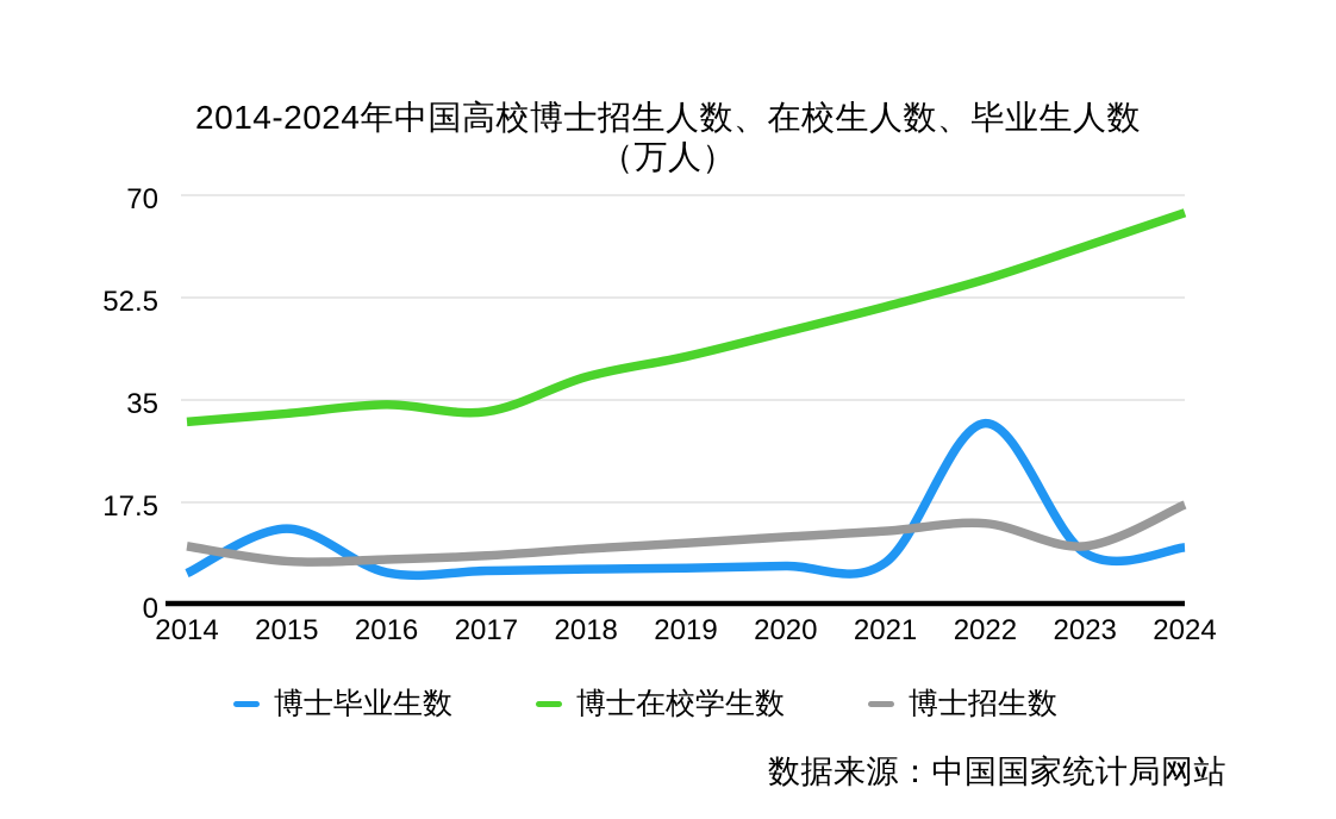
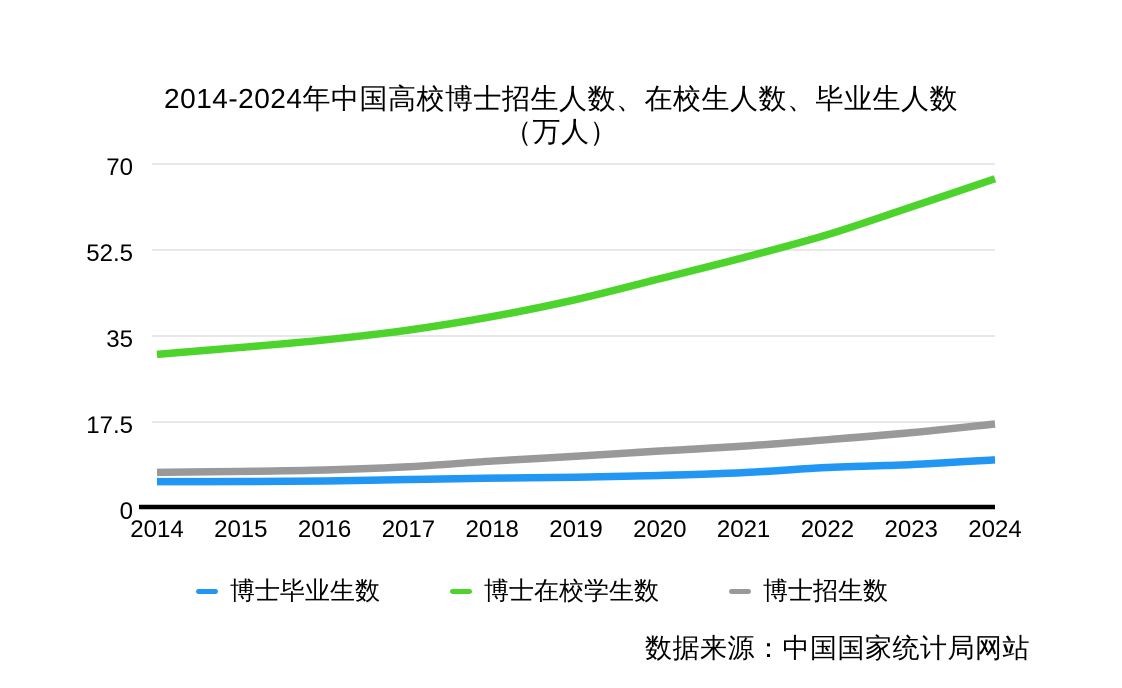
博士招生数/2014: 10 -> 7
博士毕业生数/2015: 13 -> 5
博士在校学生数/2017: 33 -> 36
博士毕业生数/2022: 31 -> 8
博士招生数/2023: 10 -> 15
